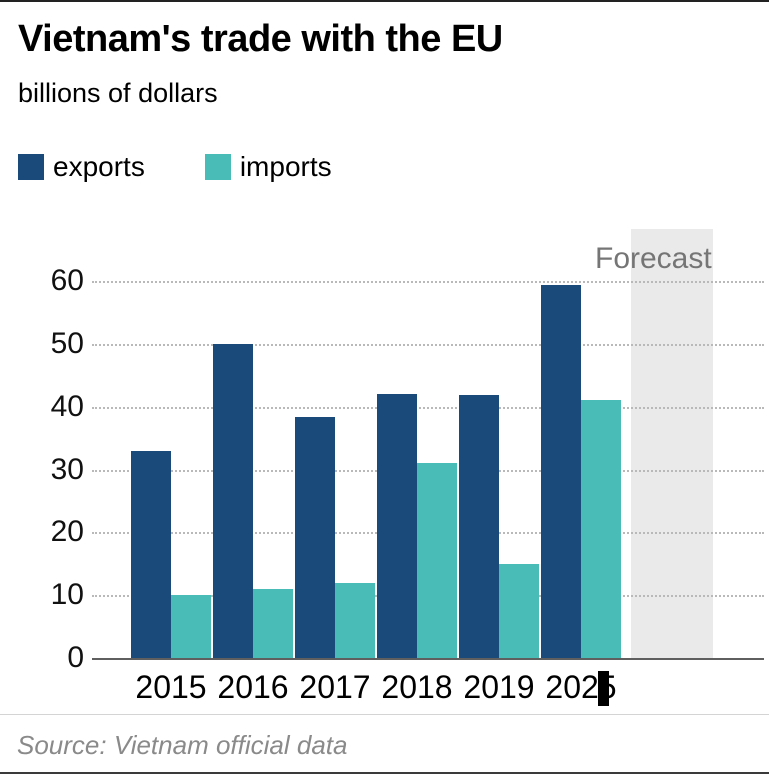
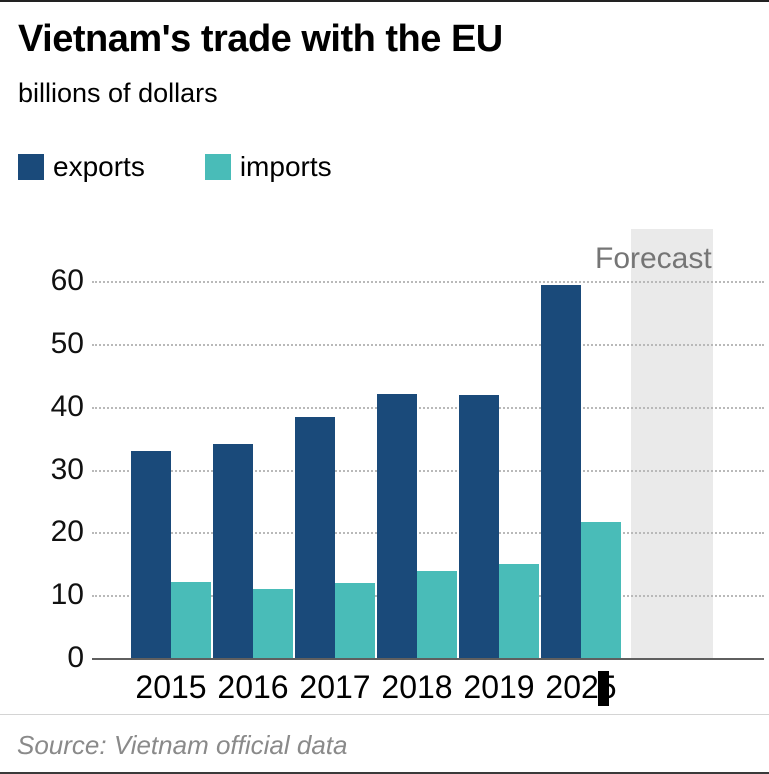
imports/2015: 10 -> 12
exports/2016: 50 -> 34
imports/2018: 31 -> 14
imports/2025: 41 -> 22
